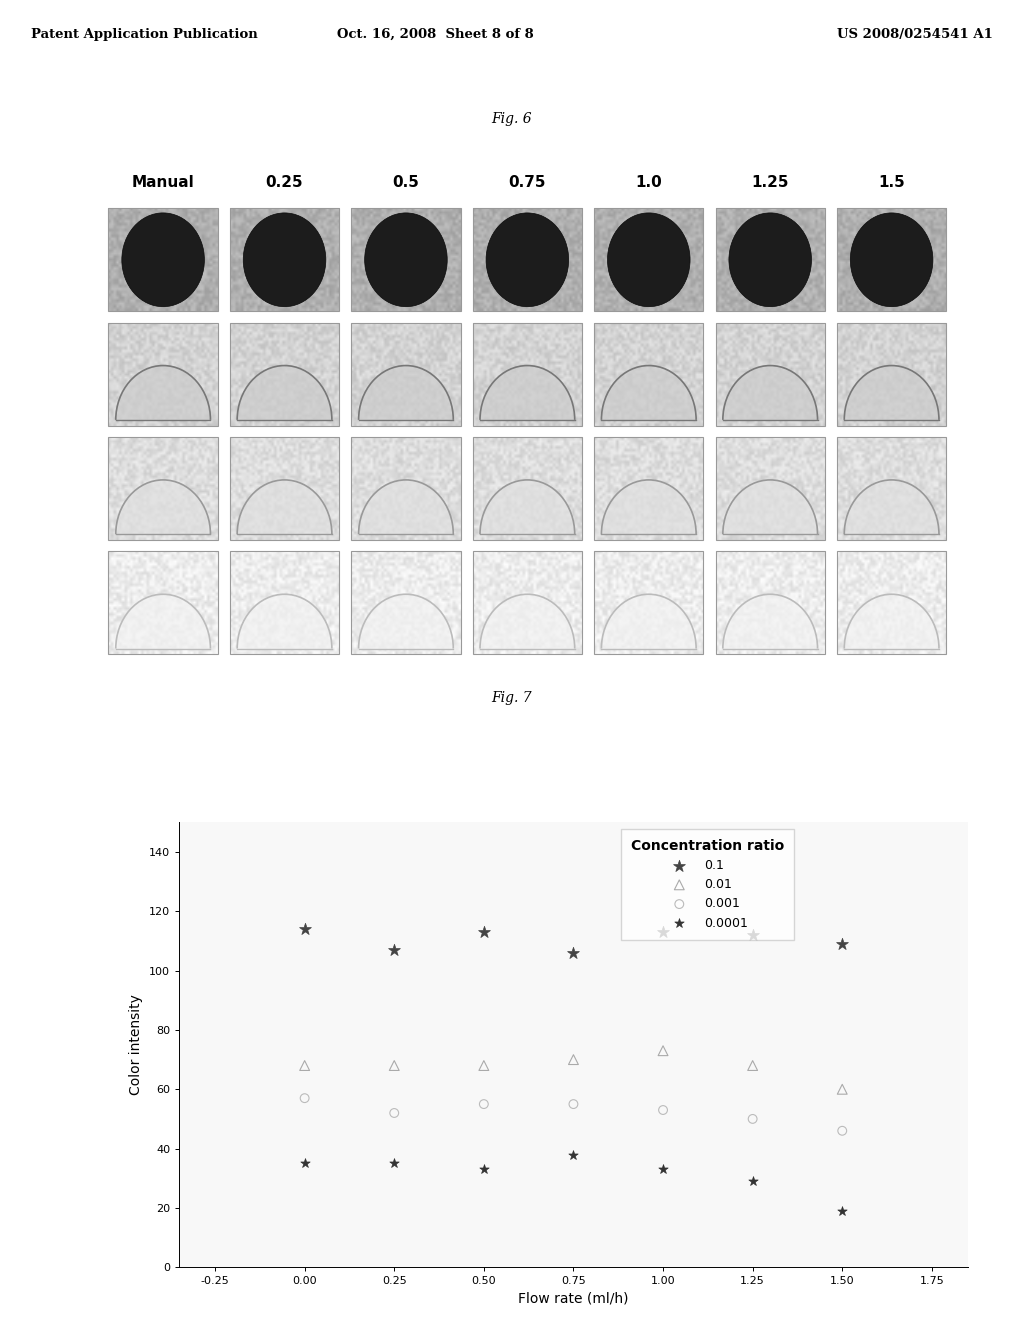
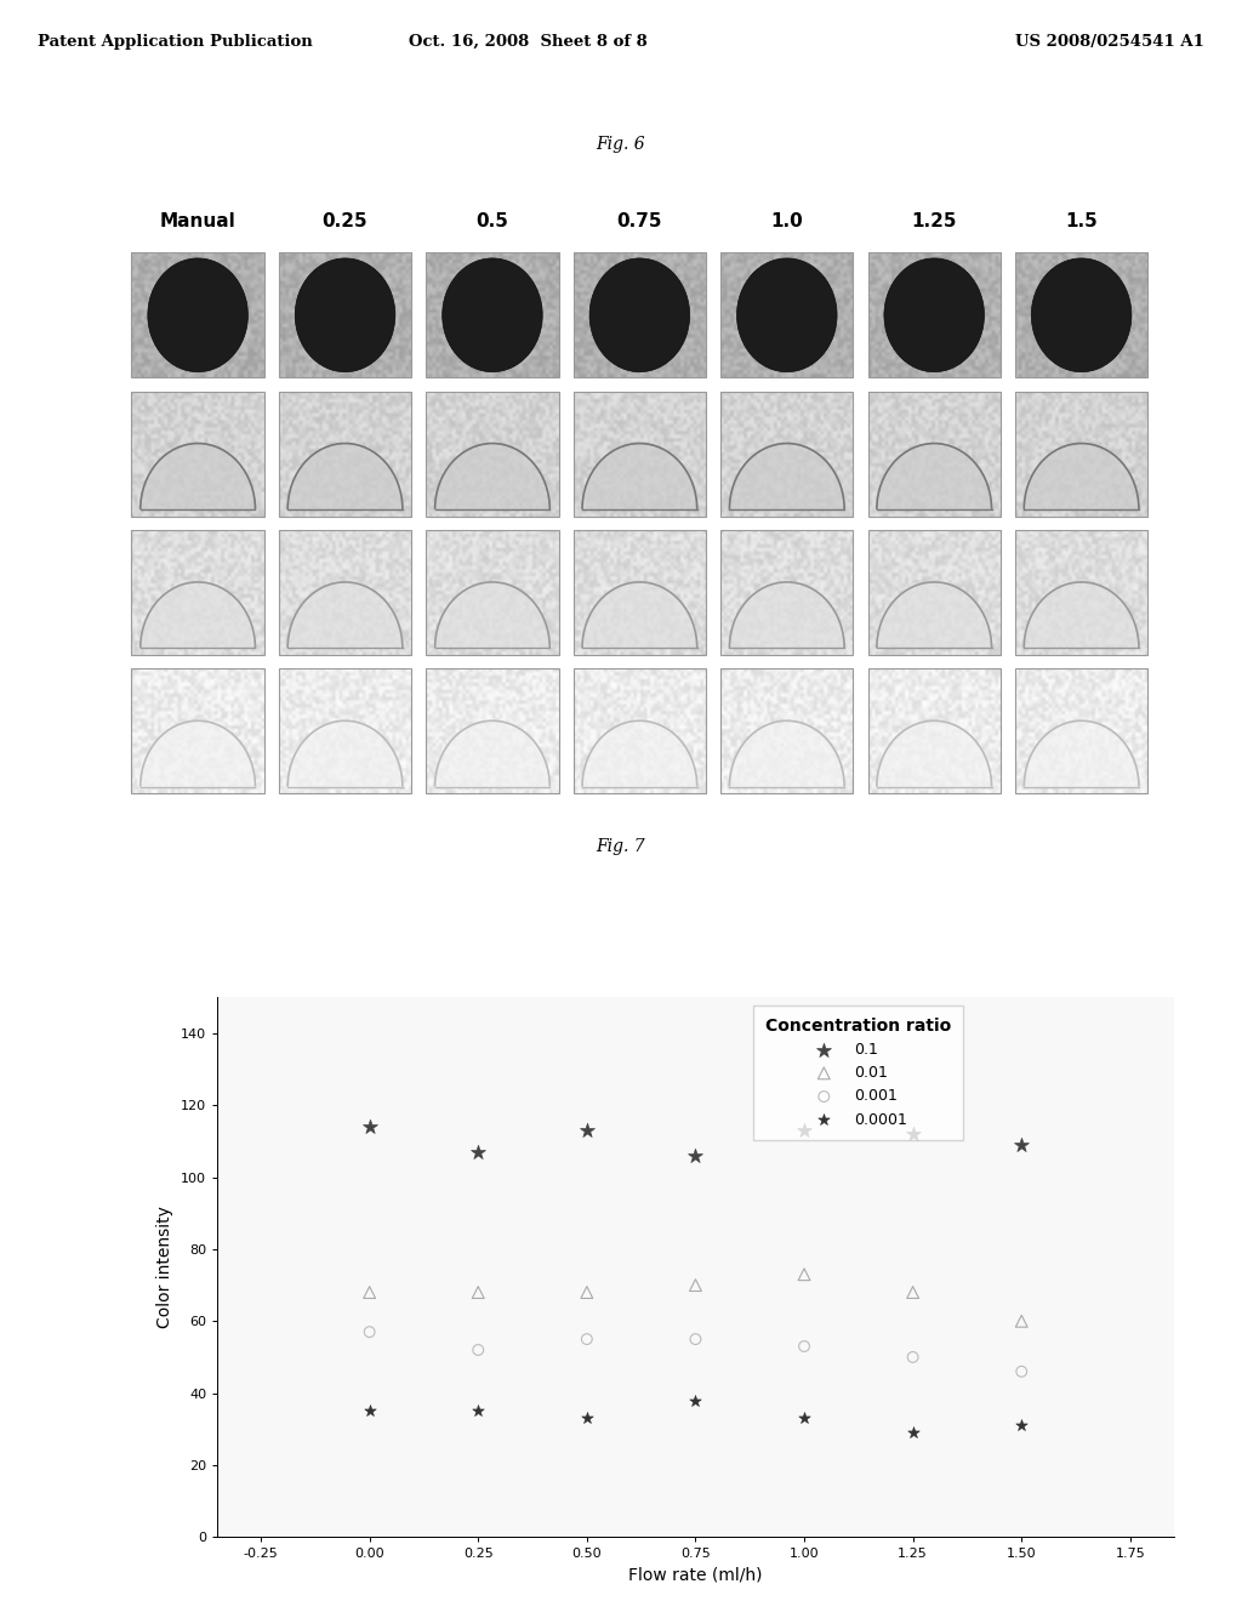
0.0001/1.50: 19 -> 31
